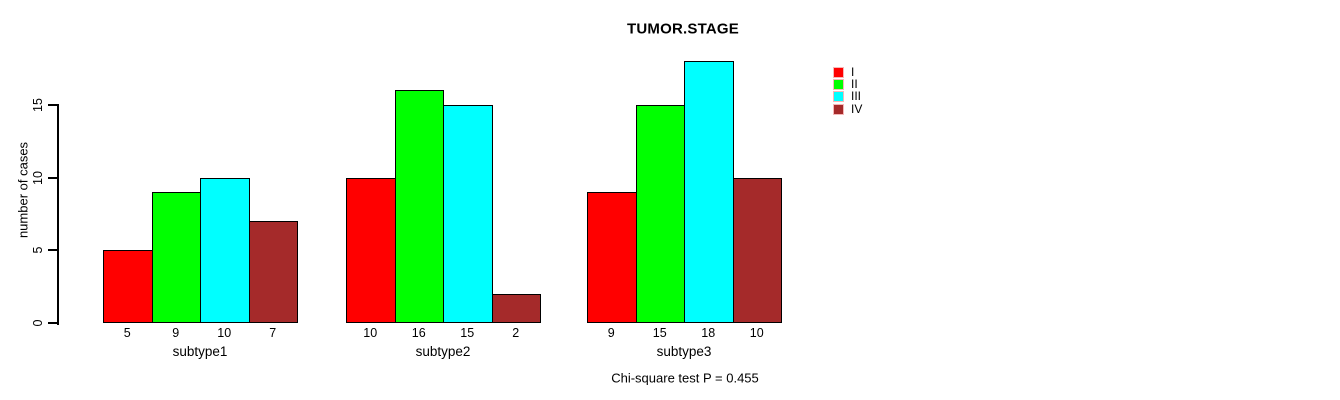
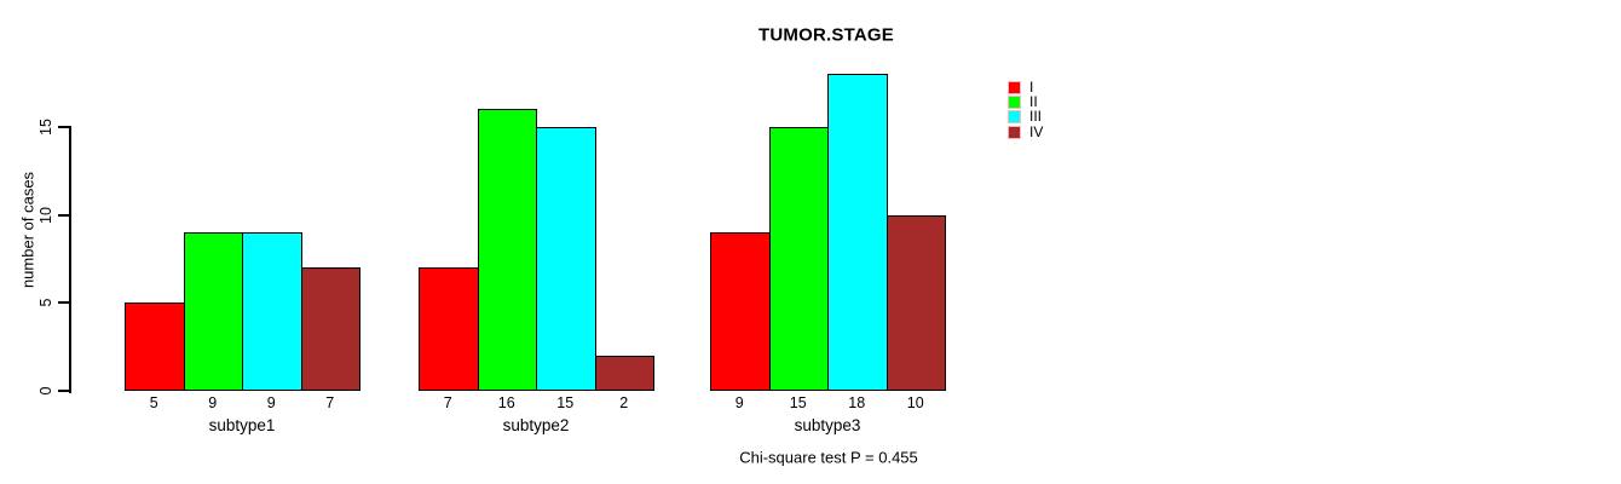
III/subtype1: 10 -> 9
I/subtype2: 10 -> 7
